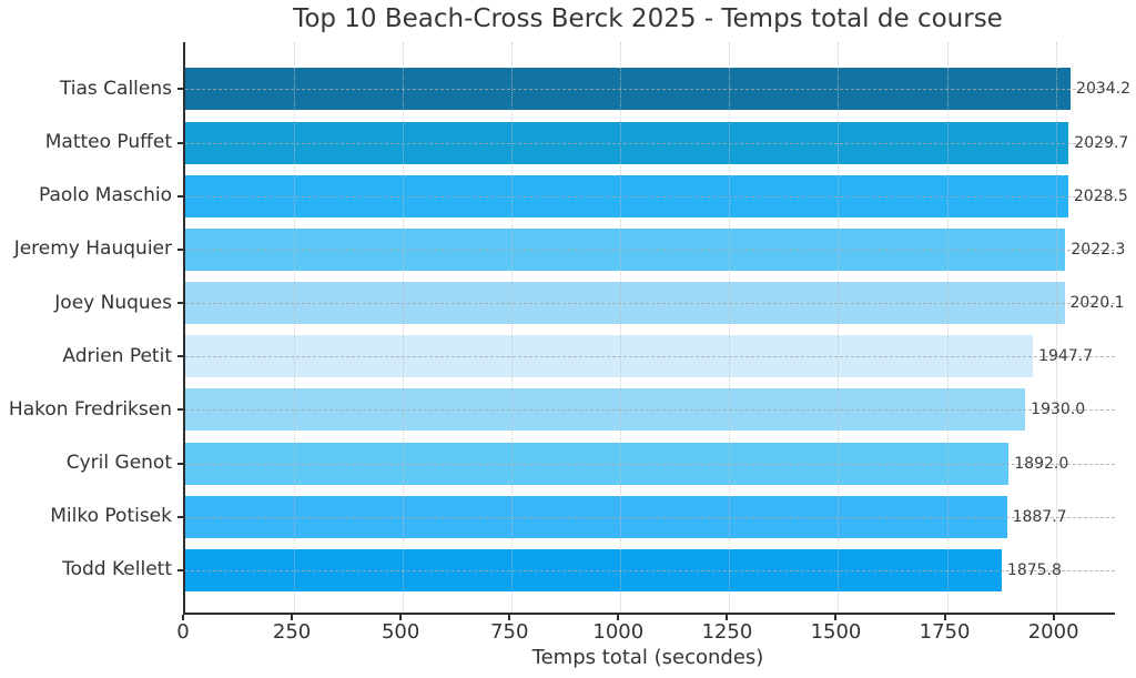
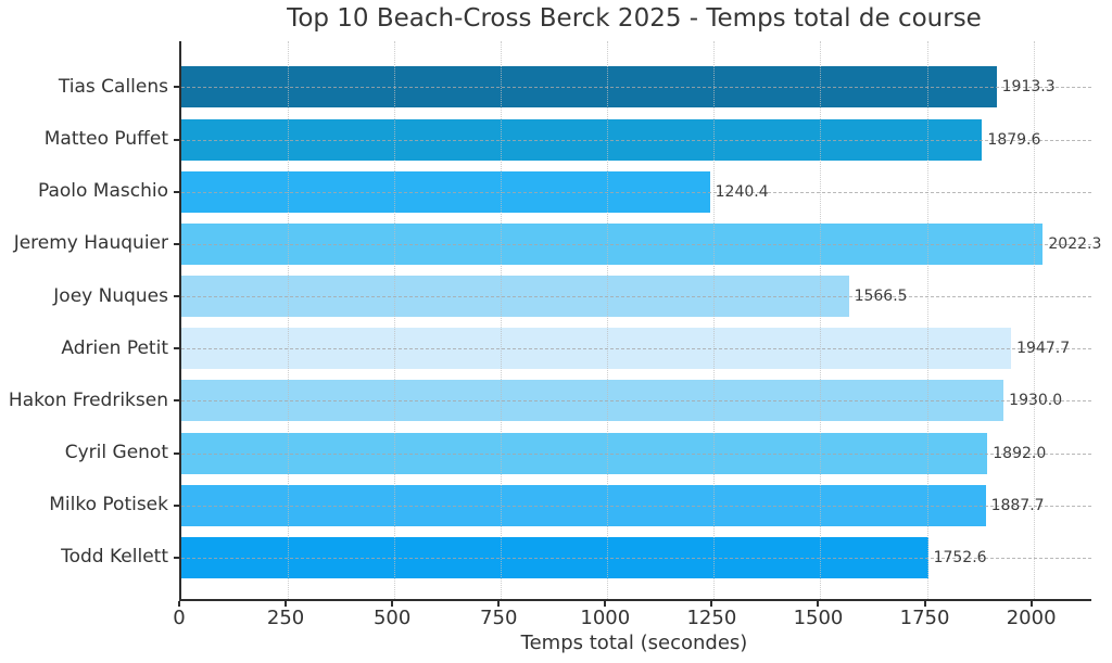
Tias Callens: 2034.2 -> 1913.3
Matteo Puffet: 2029.7 -> 1879.6
Paolo Maschio: 2028.5 -> 1240.4
Joey Nuques: 2020.1 -> 1566.5
Todd Kellett: 1875.8 -> 1752.6
